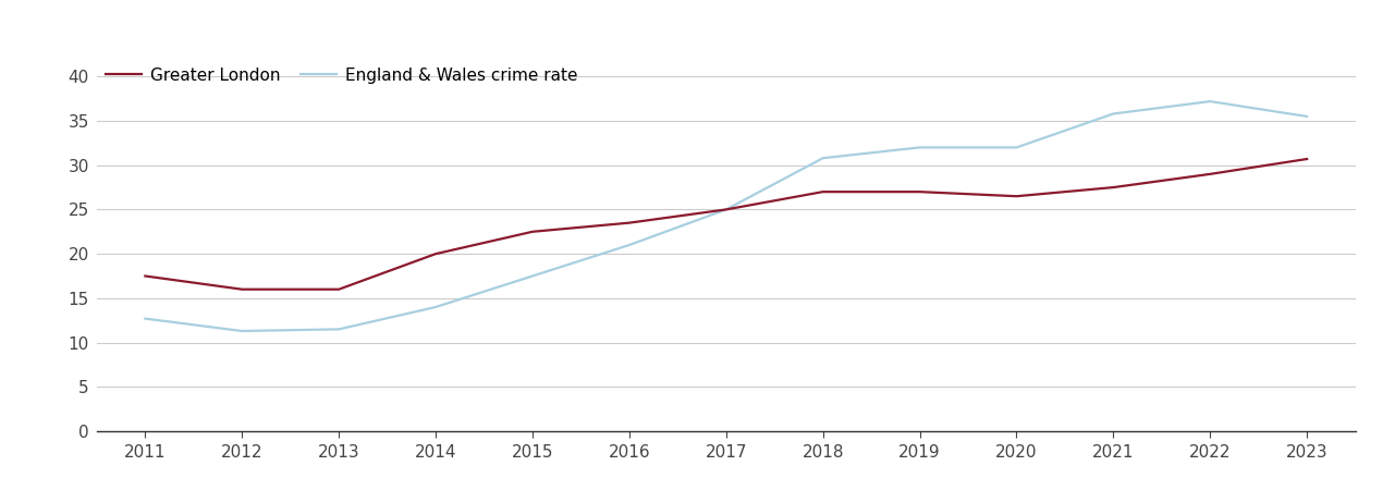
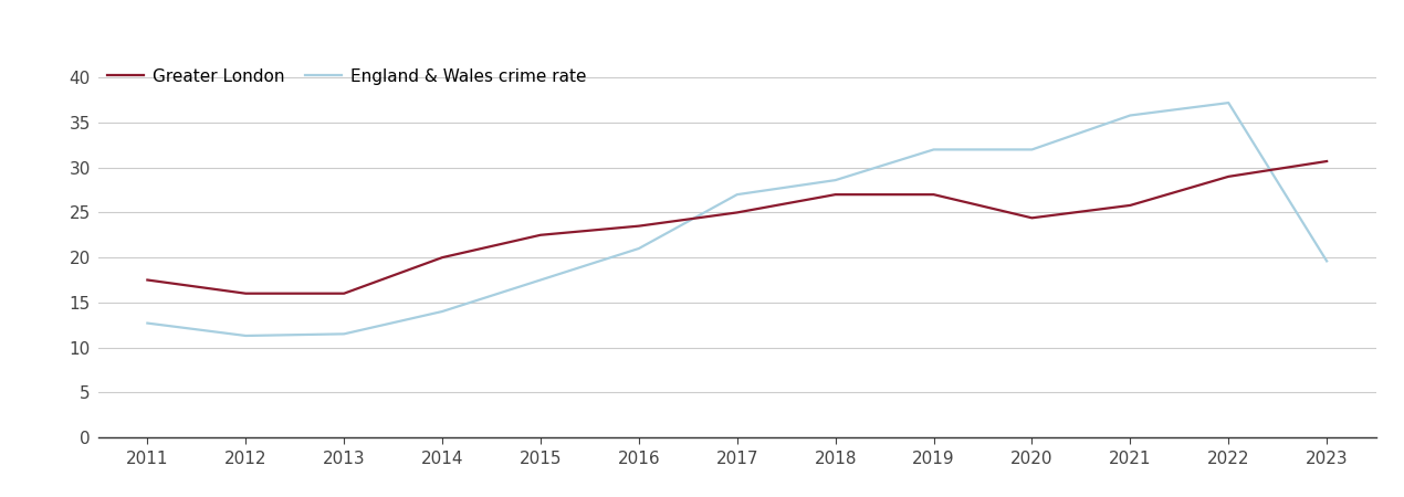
England & Wales crime rate/2017: 25.0 -> 27.0
England & Wales crime rate/2018: 30.8 -> 28.6
Greater London/2020: 26.5 -> 24.4
Greater London/2021: 27.5 -> 25.8
England & Wales crime rate/2023: 35.5 -> 19.6
